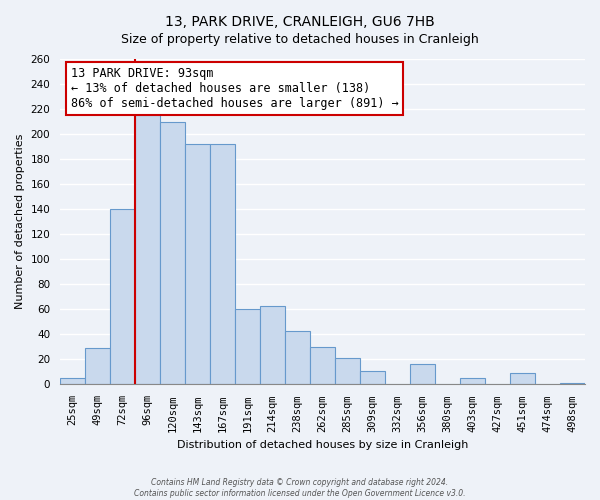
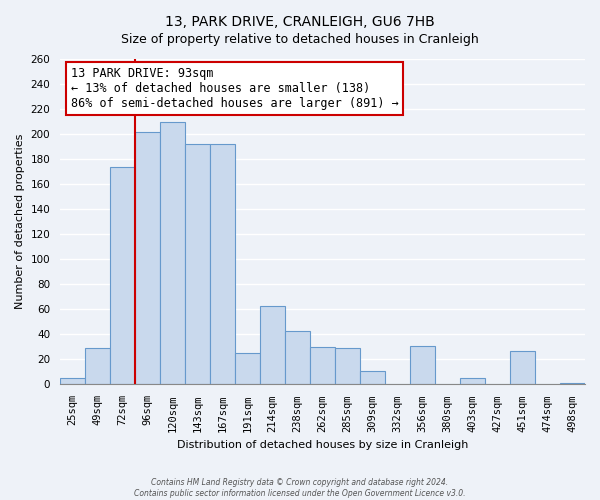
72sqm: 140 -> 174
96sqm: 215 -> 202
191sqm: 60 -> 25
285sqm: 21 -> 29
356sqm: 16 -> 31
451sqm: 9 -> 27
